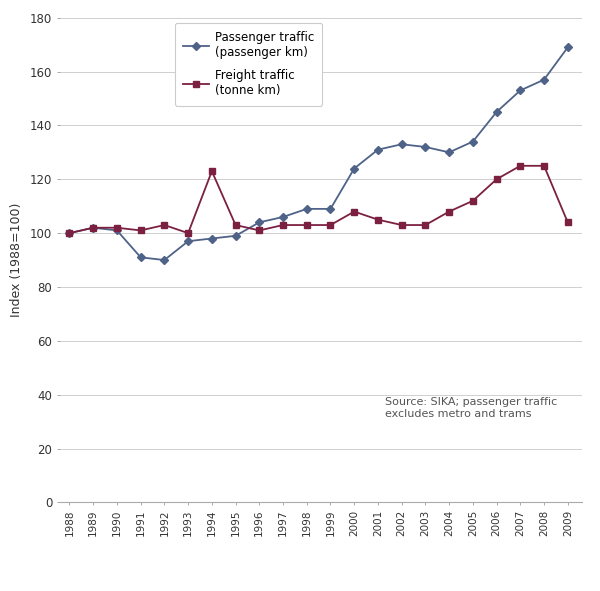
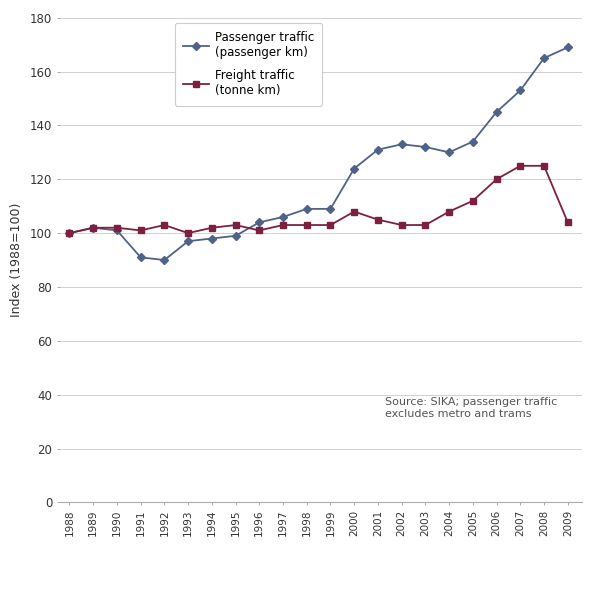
Freight traffic (tonne km)/1994: 123 -> 102
Passenger traffic (passenger km)/2008: 157 -> 165
